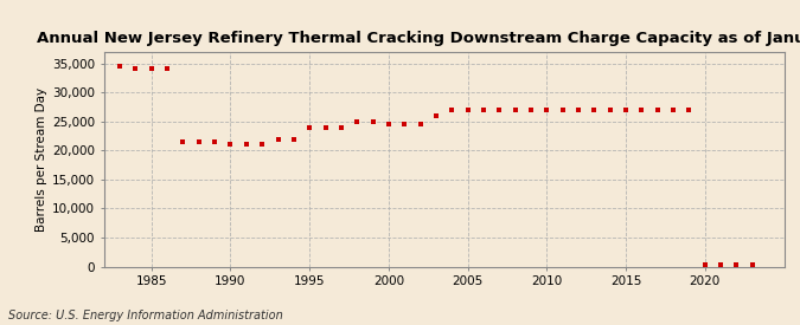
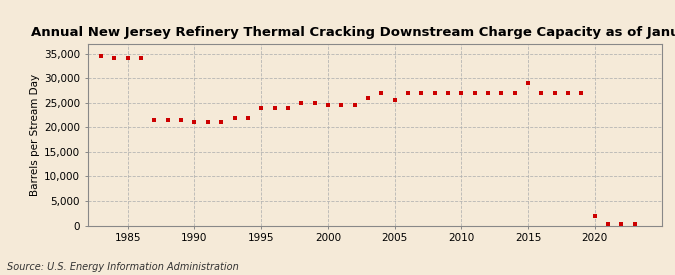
2005: 27,000 -> 25,500
2015: 27,000 -> 29,000
2020: 300 -> 2,000
